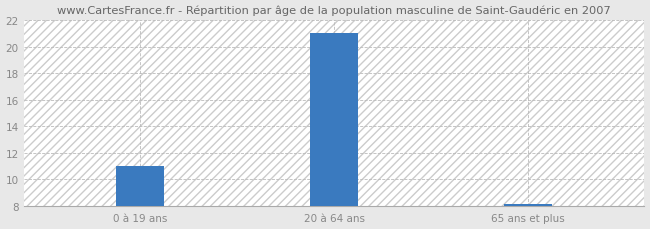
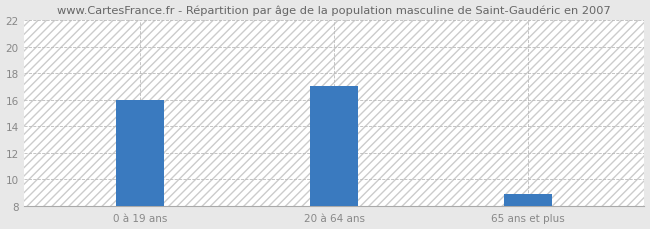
0 à 19 ans: 11.0 -> 16.0
20 à 64 ans: 21.0 -> 17.0
65 ans et plus: 8.1 -> 8.9
